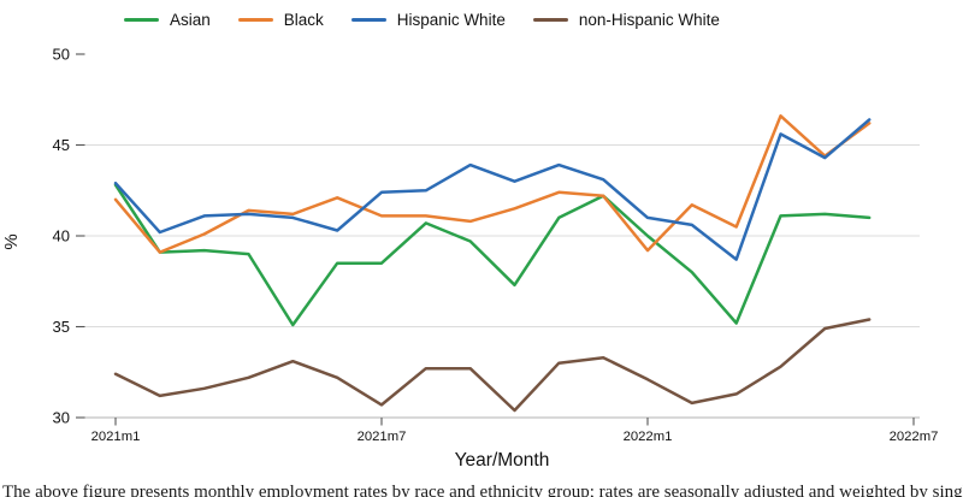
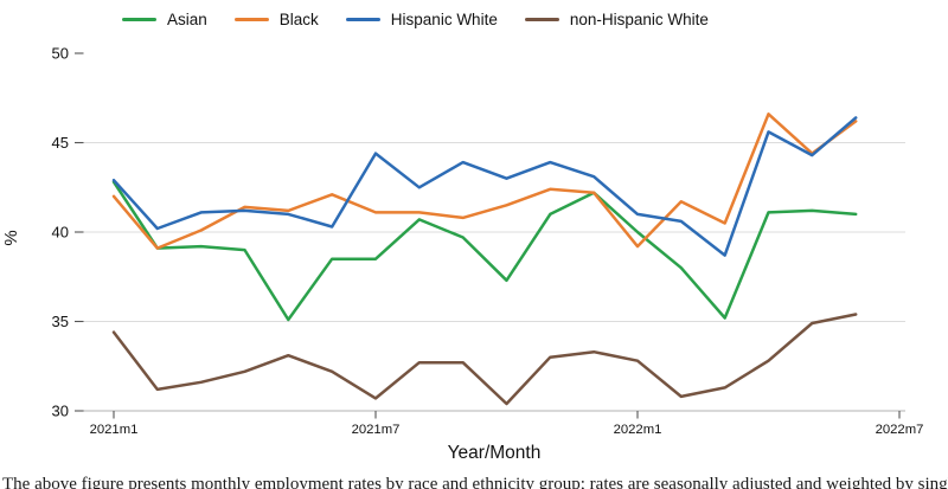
non-Hispanic White/2021m1: 32.4 -> 34.4
Hispanic White/2021m7: 42.4 -> 44.4
non-Hispanic White/2022m1: 32.1 -> 32.8
